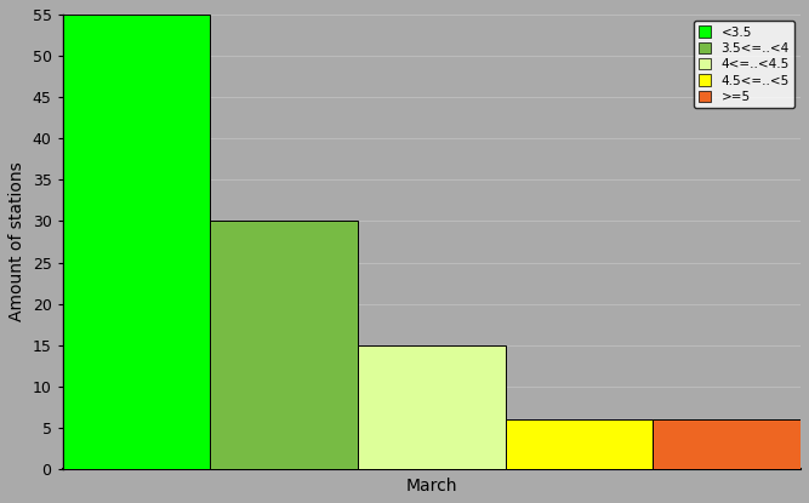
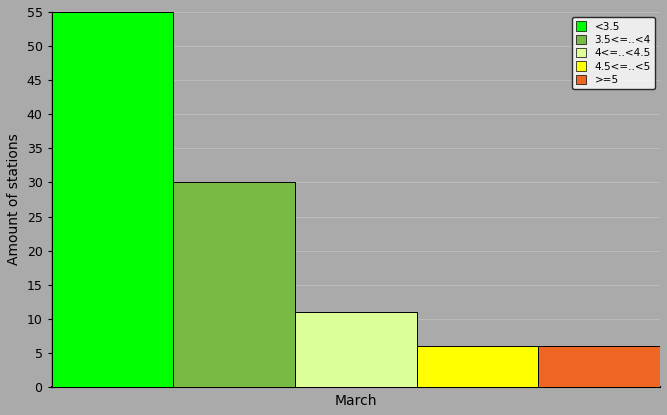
March: 15 -> 11
